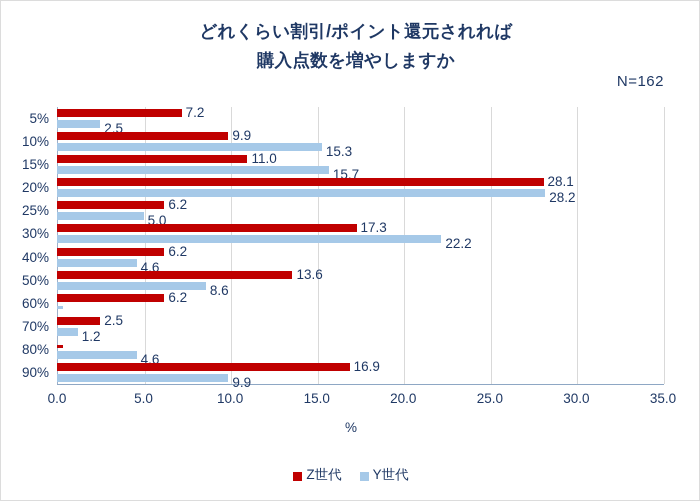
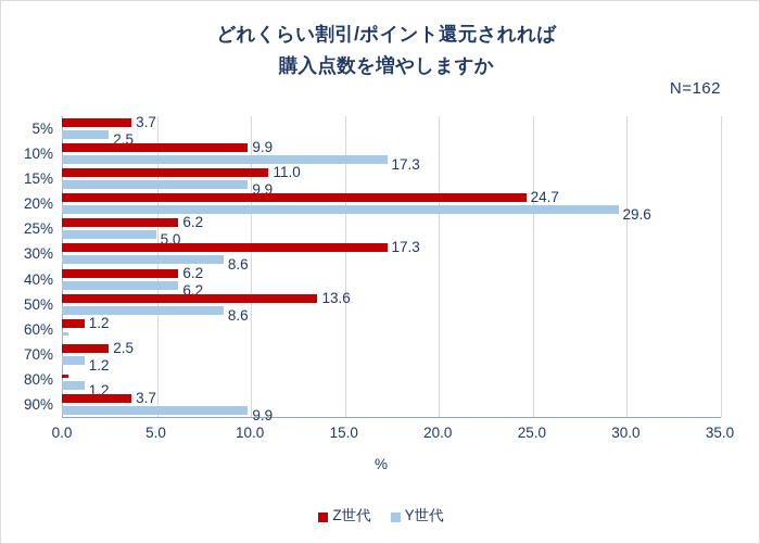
Z世代/5%: 7.2 -> 3.7
Y世代/10%: 15.3 -> 17.3
Y世代/15%: 15.7 -> 9.9
Z世代/20%: 28.1 -> 24.7
Y世代/20%: 28.2 -> 29.6
Y世代/30%: 22.2 -> 8.6
Y世代/40%: 4.6 -> 6.2
Z世代/60%: 6.2 -> 1.2
Y世代/80%: 4.6 -> 1.2
Z世代/90%: 16.9 -> 3.7
